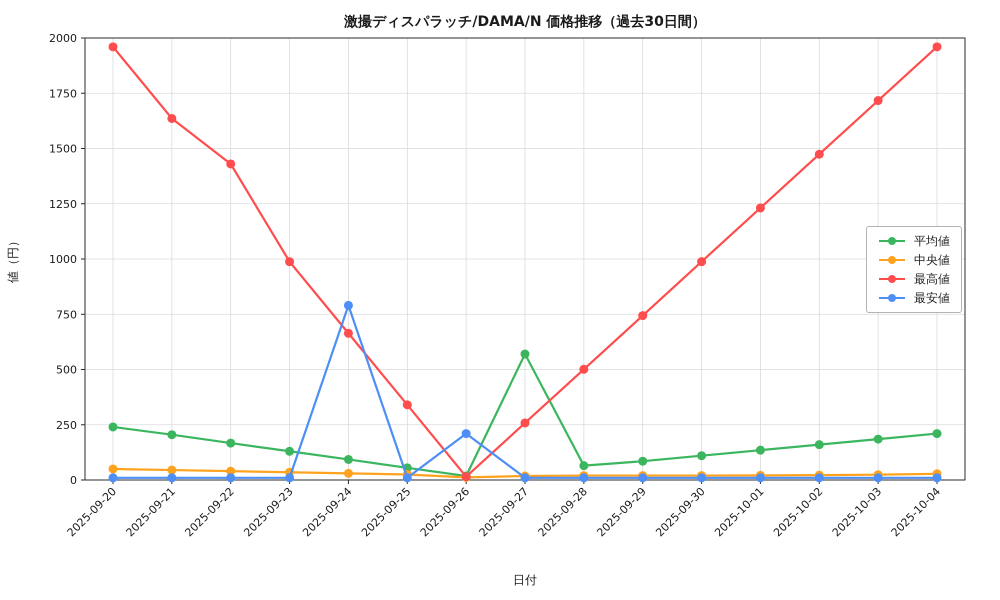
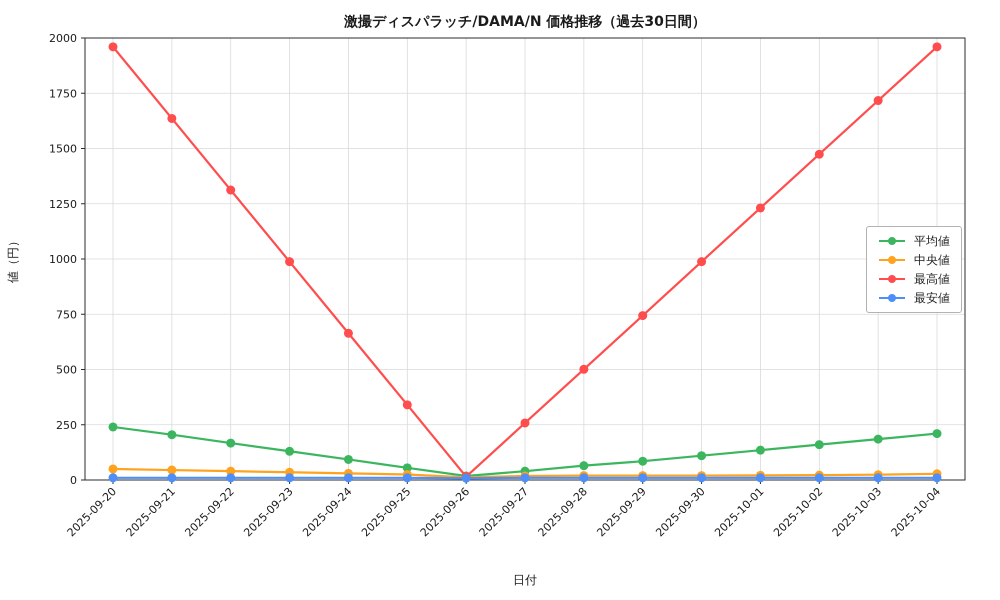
最高値/2025-09-22: 1430 -> 1310
最安値/2025-09-24: 790 -> 10
最安値/2025-09-26: 210 -> 10
平均値/2025-09-27: 570 -> 40
